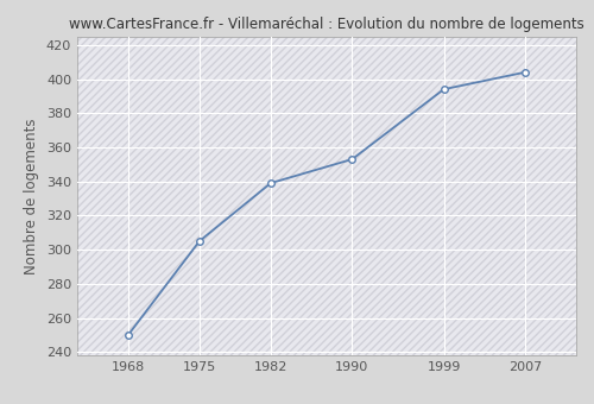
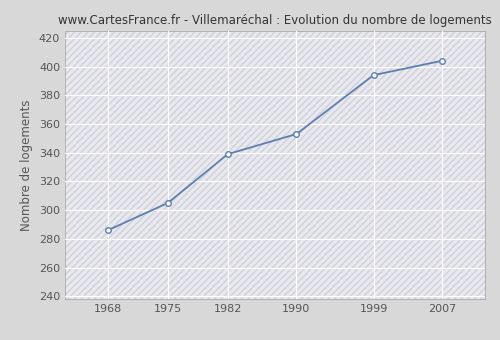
1968: 250 -> 286
